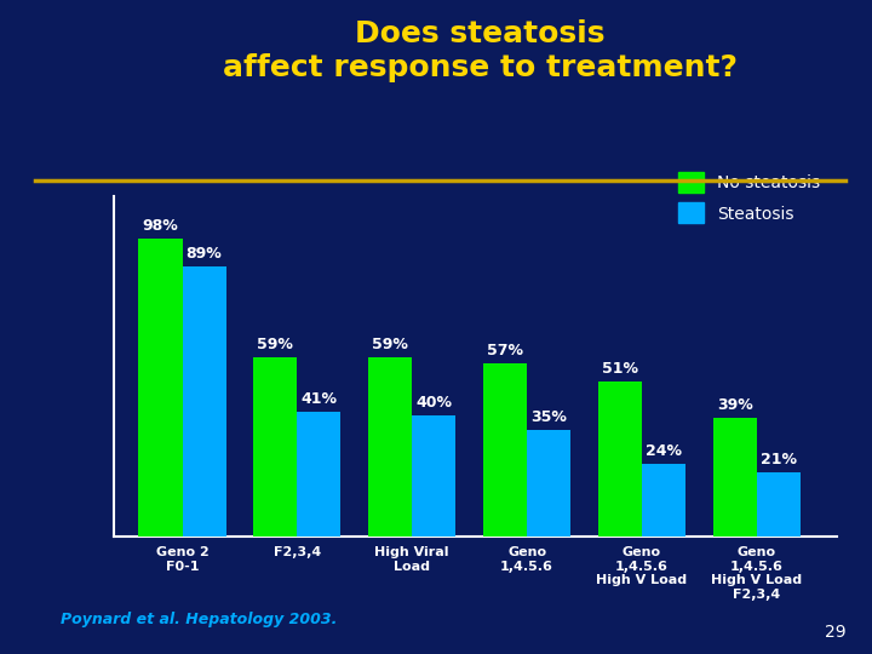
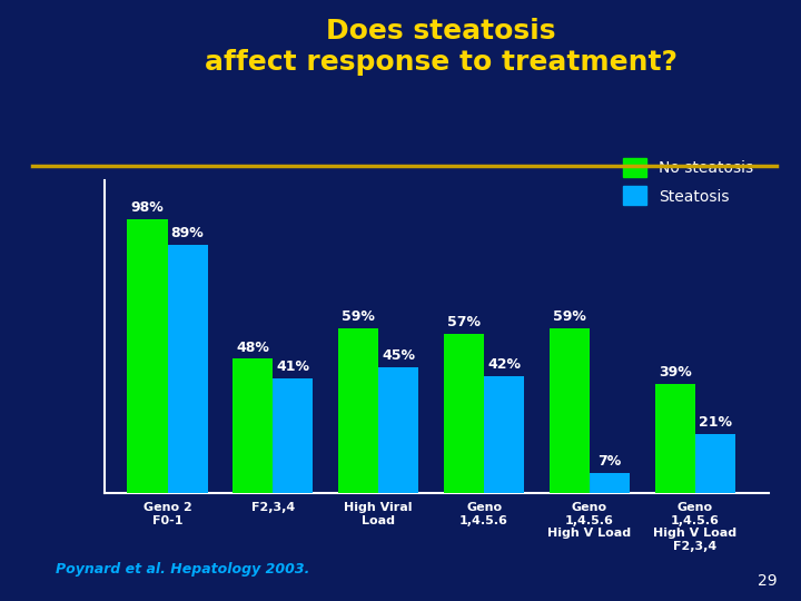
No steatosis/F2,3,4: 59% -> 48%
Steatosis/High Viral Load: 40% -> 45%
Steatosis/Geno 1,4.5.6: 35% -> 42%
No steatosis/Geno 1,4.5.6 High V Load: 51% -> 59%
Steatosis/Geno 1,4.5.6 High V Load: 24% -> 7%
